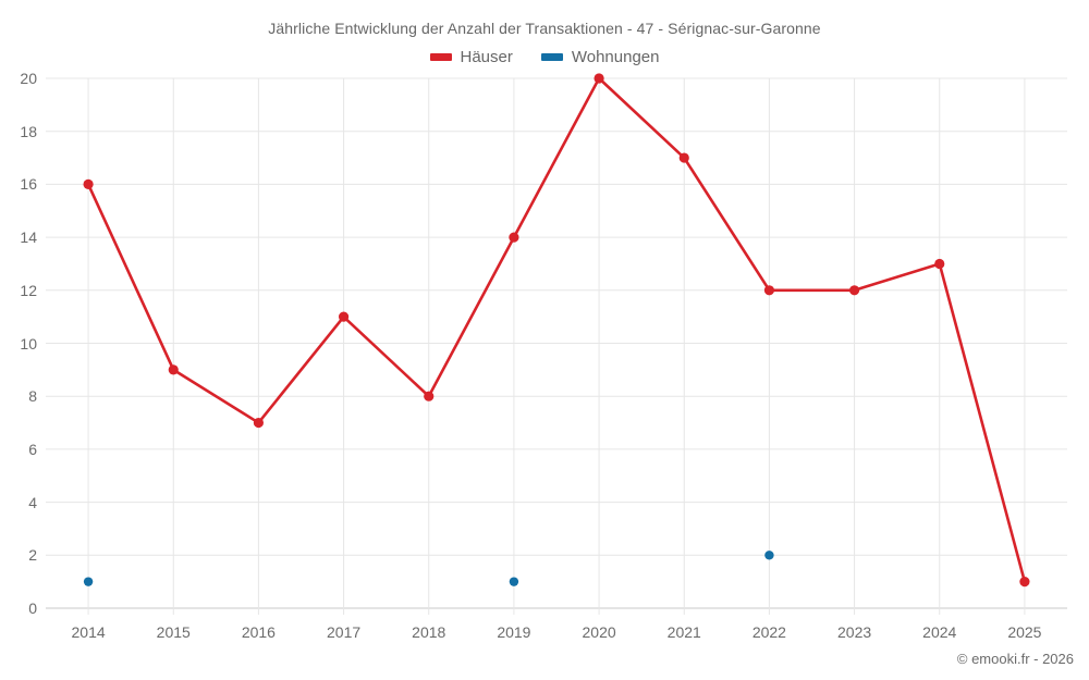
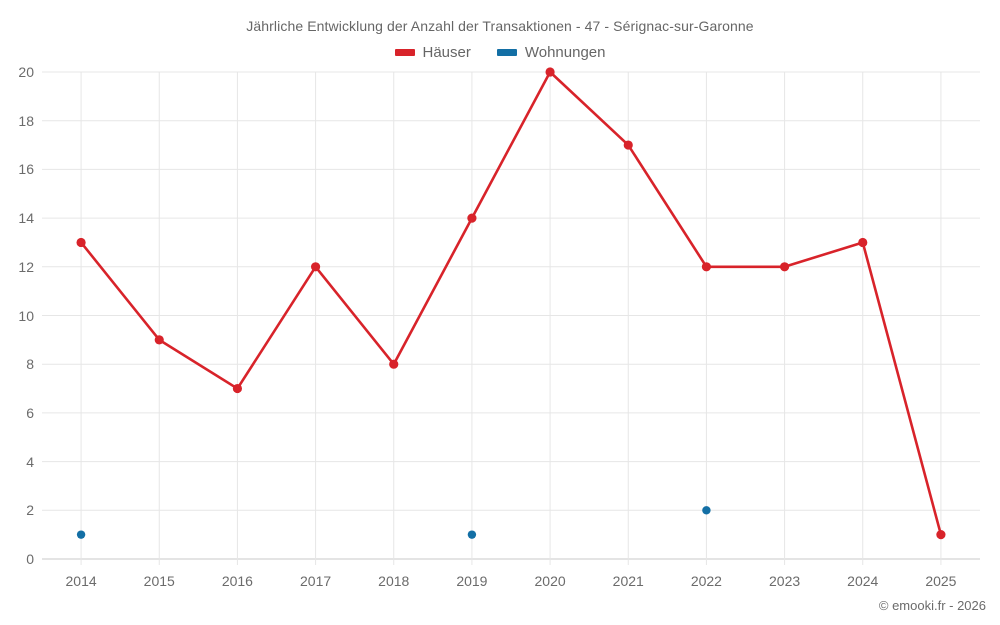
Häuser/2014: 16 -> 13
Häuser/2017: 11 -> 12
